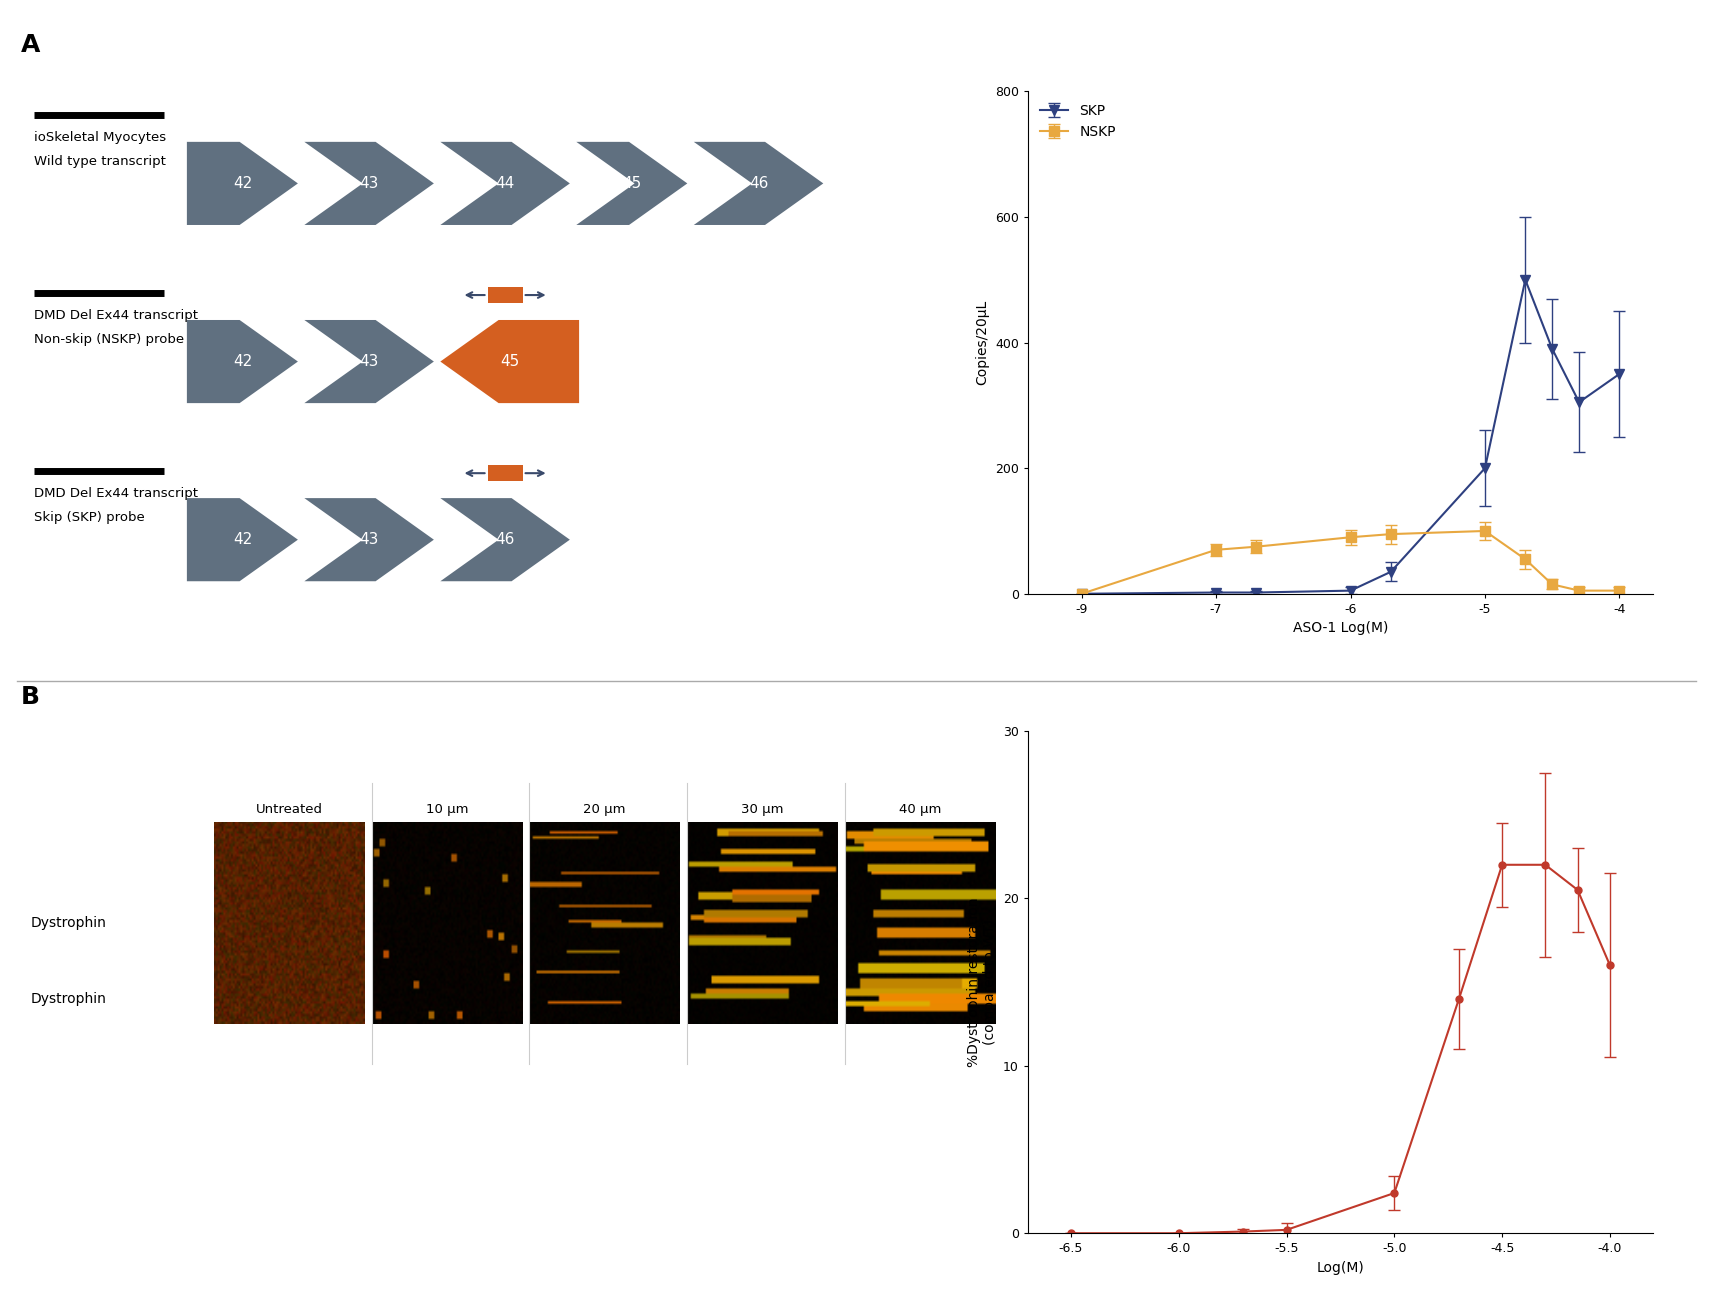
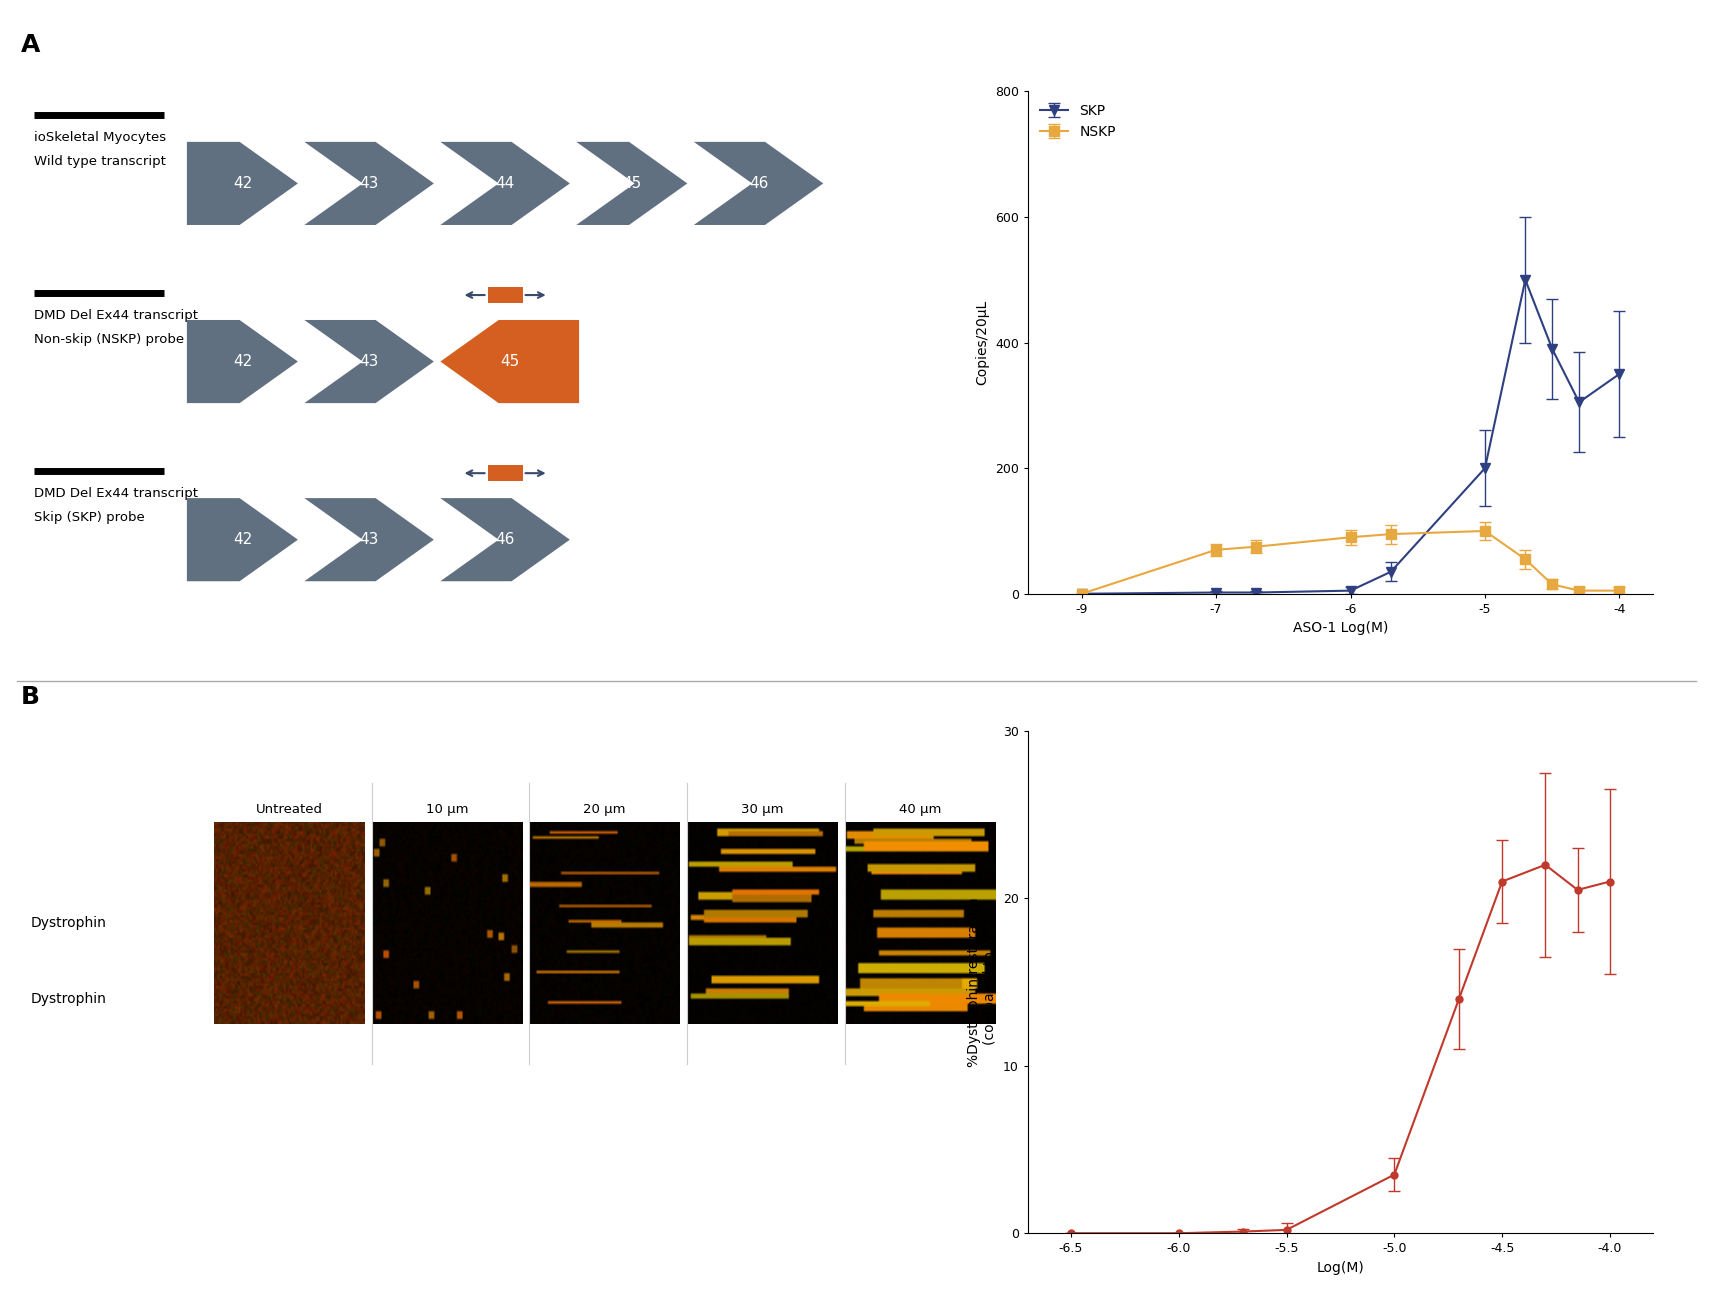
-5.0: 2.4 -> 3.5
-4.5: 22.0 -> 21.0
-4.0: 16.0 -> 21.0
